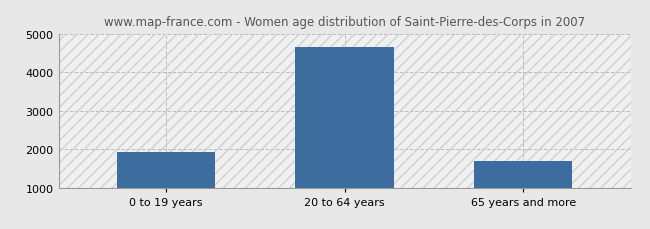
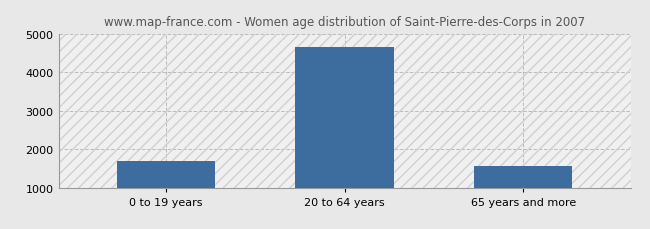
0 to 19 years: 1920 -> 1700
65 years and more: 1680 -> 1550
